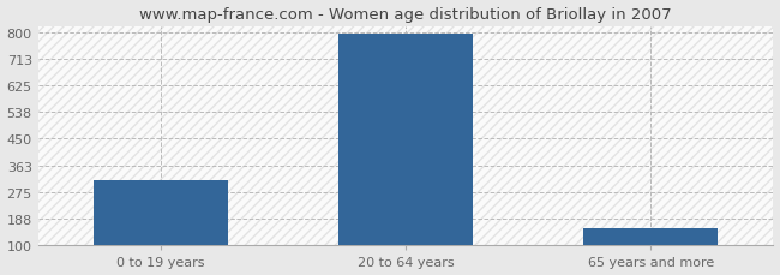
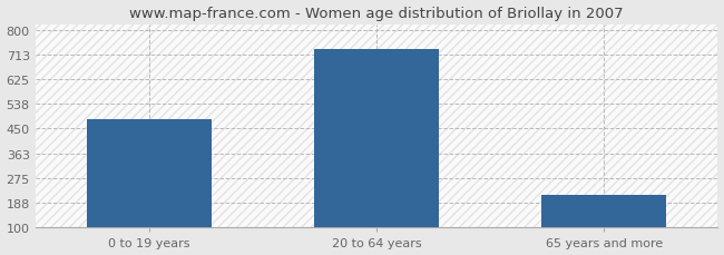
0 to 19 years: 313 -> 485
20 to 64 years: 795 -> 730
65 years and more: 155 -> 215
